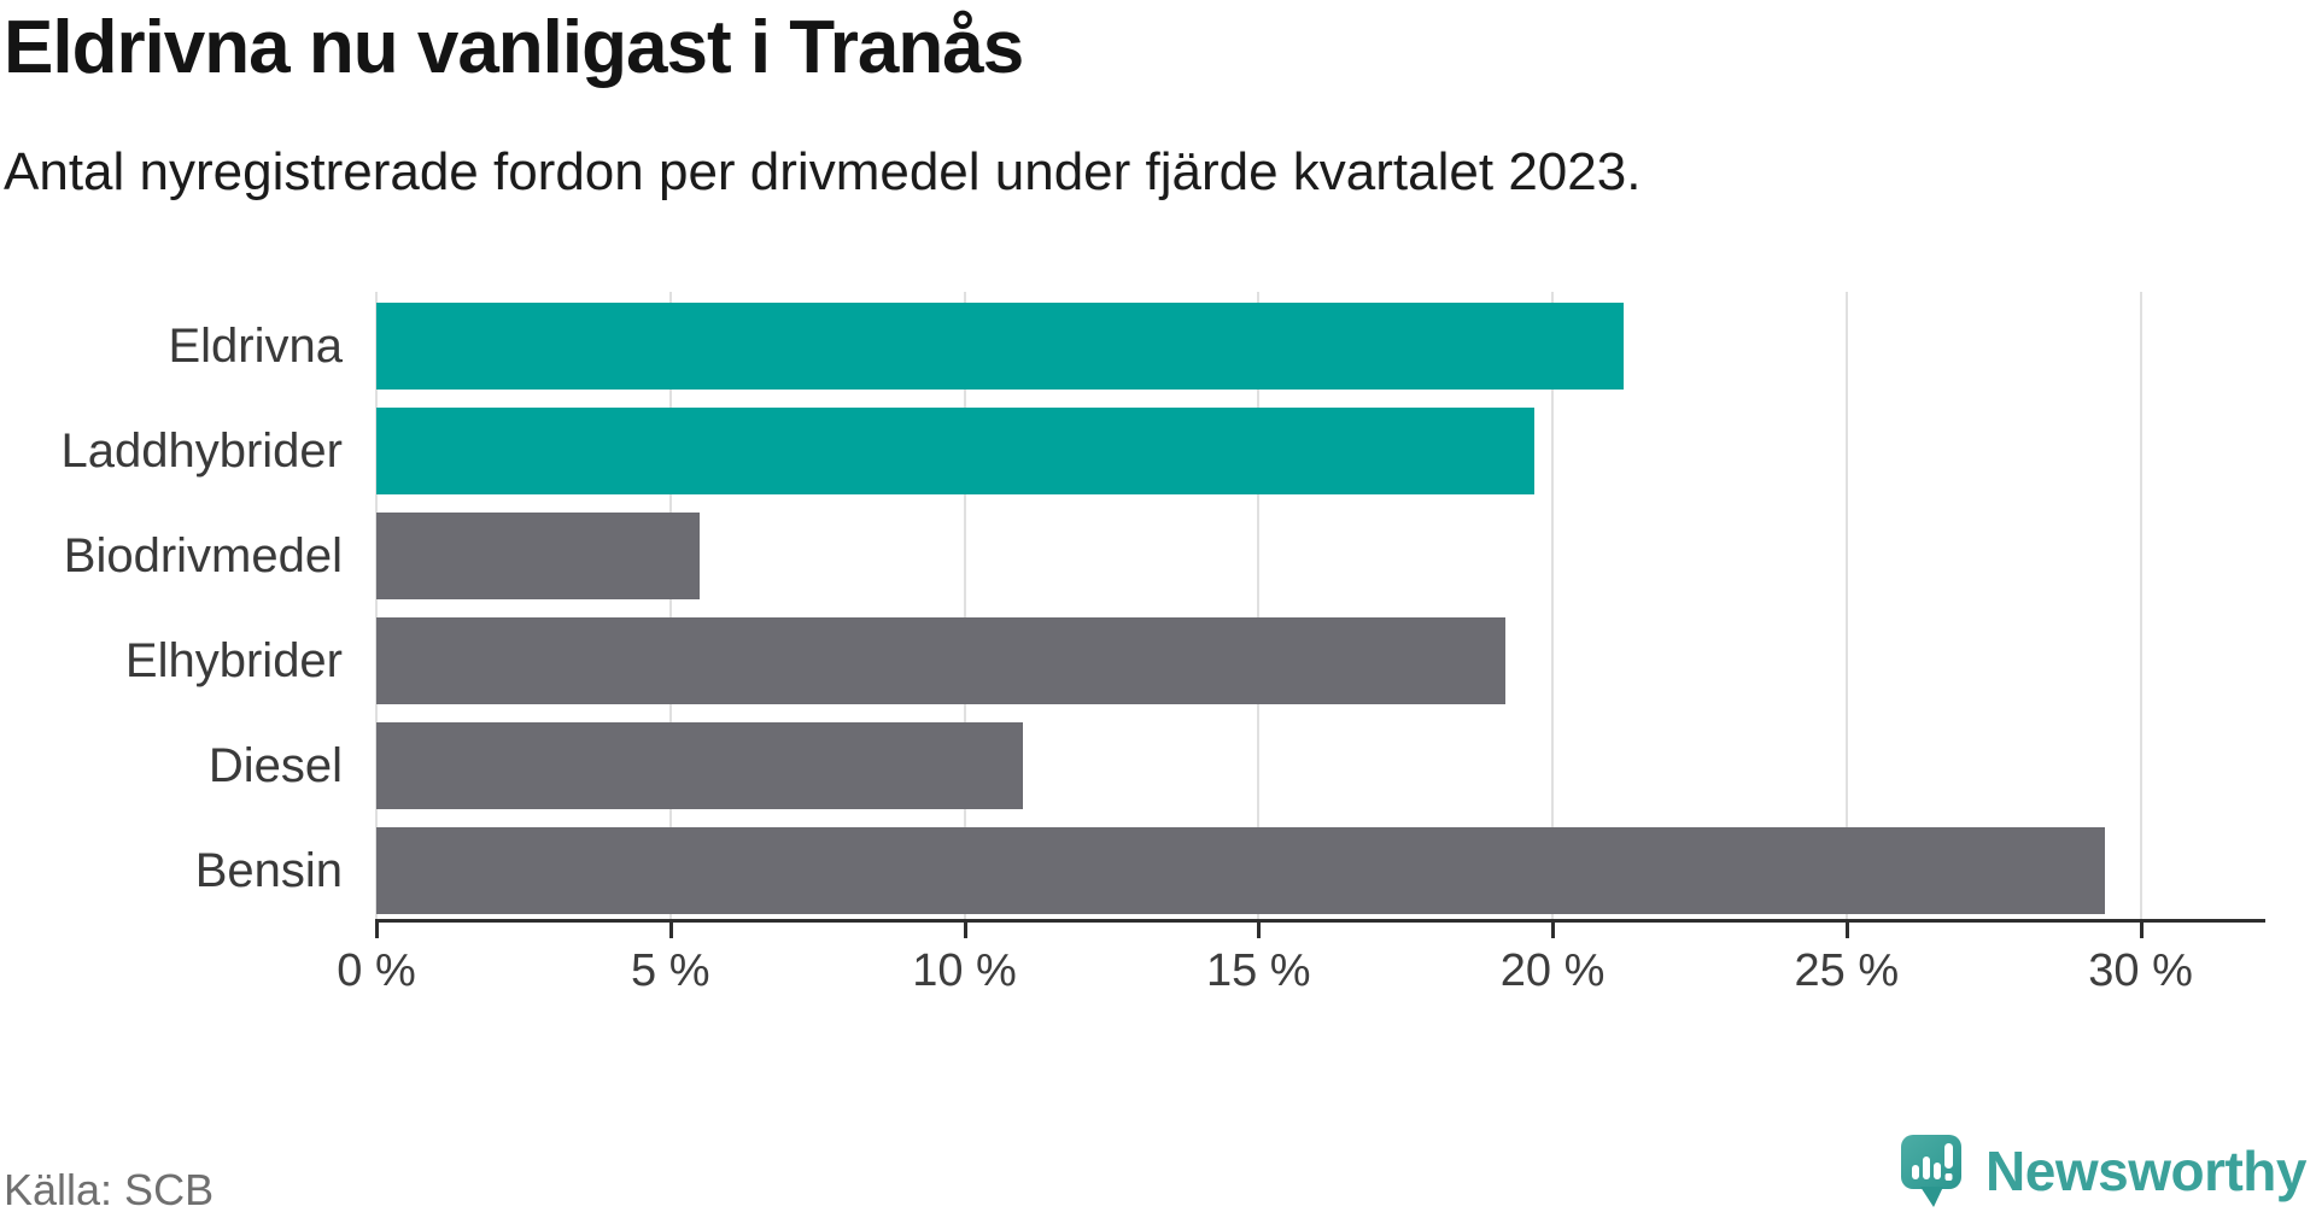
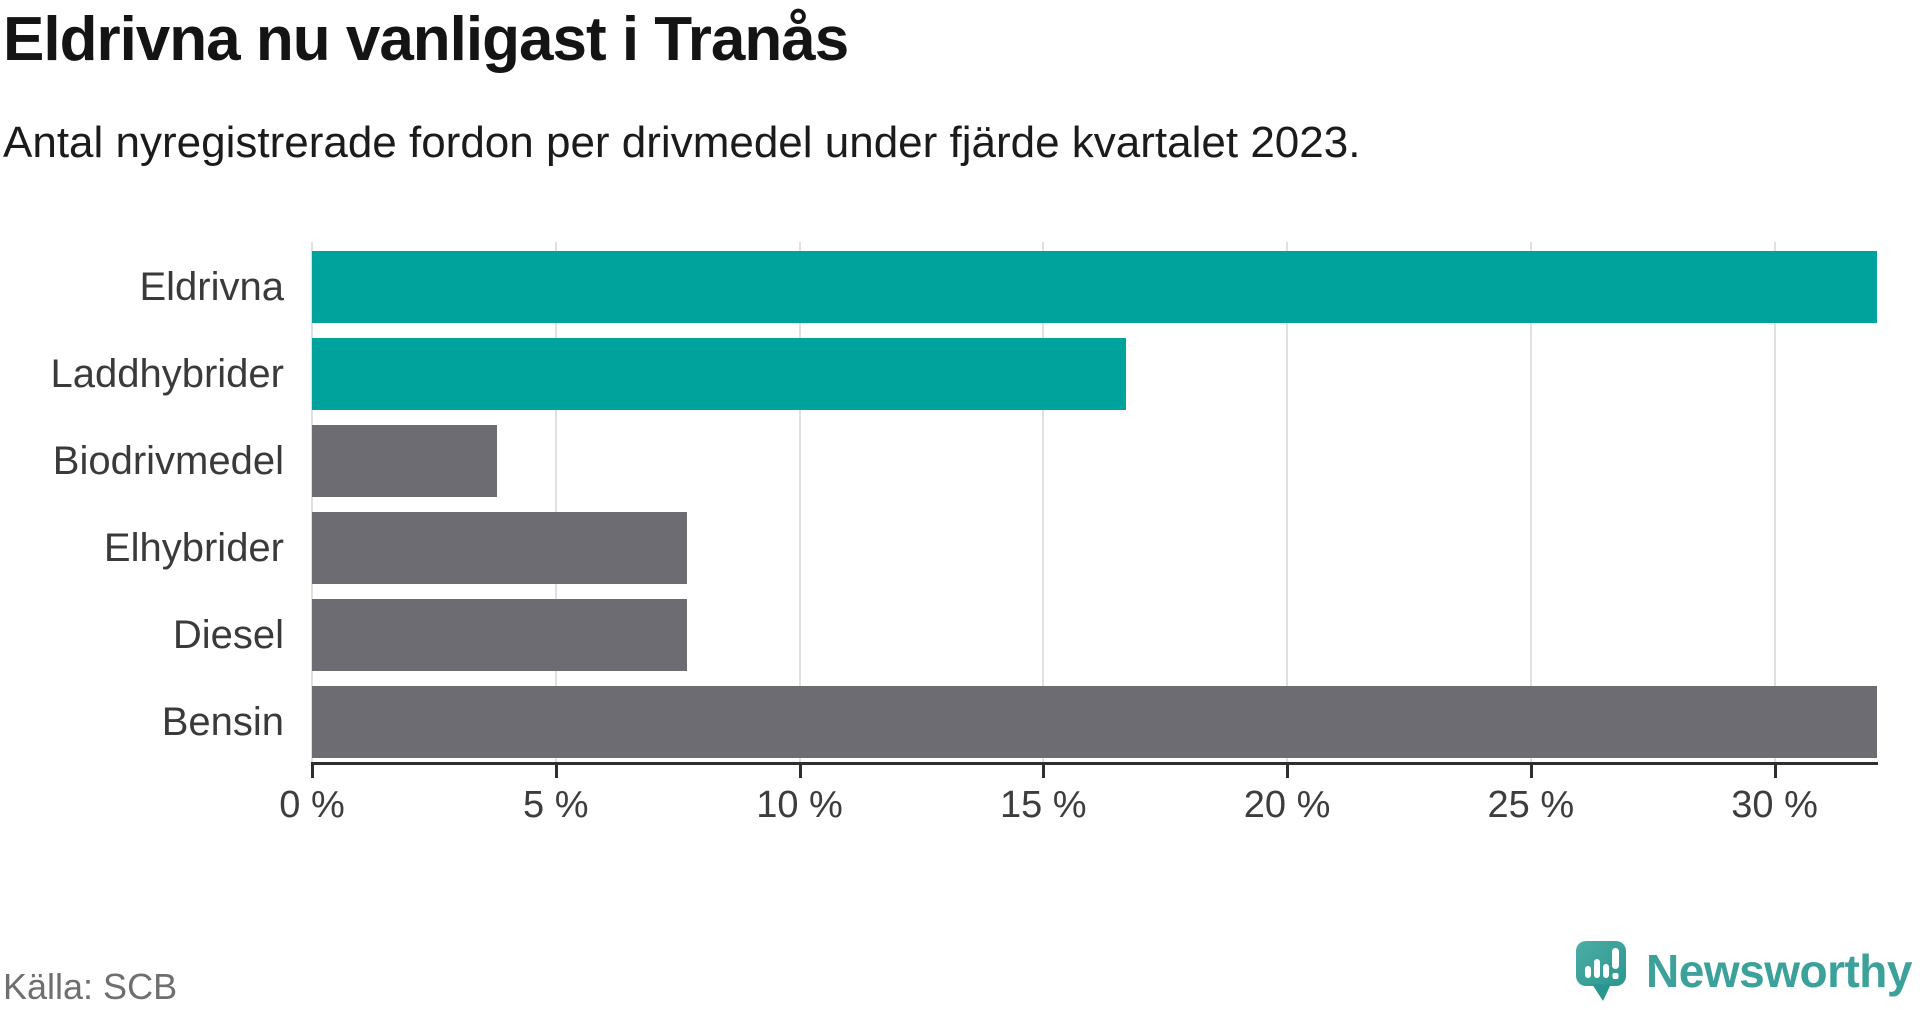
Eldrivna: 21.2% -> 32.1%
Laddhybrider: 19.7% -> 16.7%
Biodrivmedel: 5.5% -> 3.8%
Elhybrider: 19.2% -> 7.7%
Diesel: 11.0% -> 7.7%
Bensin: 29.4% -> 32.1%
